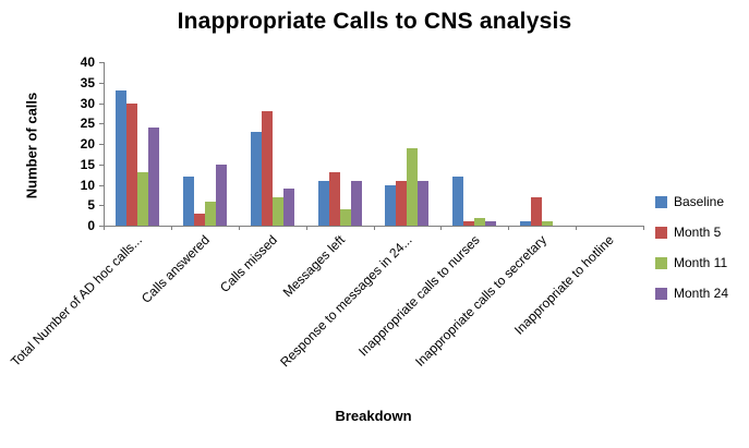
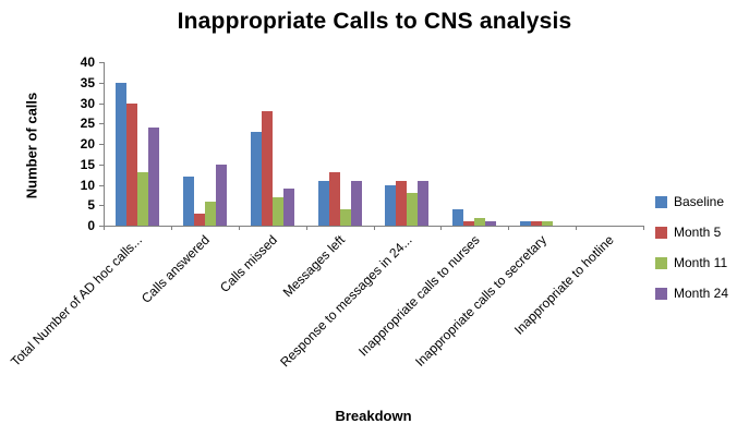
Baseline/Total Number of AD hoc calls...: 33 -> 35
Month 11/Response to messages in 24...: 19 -> 8
Baseline/Inappropriate calls to nurses: 12 -> 4
Month 5/Inappropriate calls to secretary: 7 -> 1
